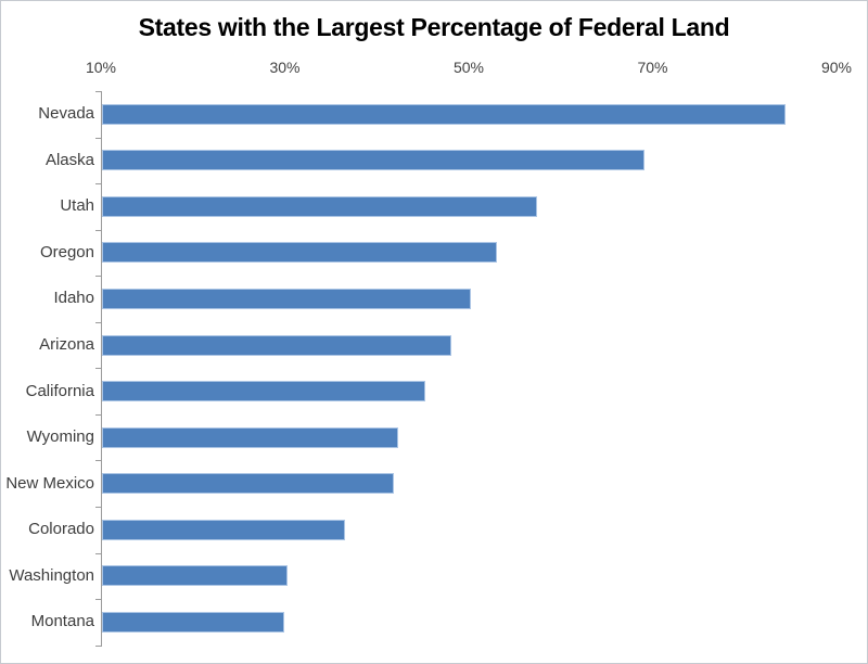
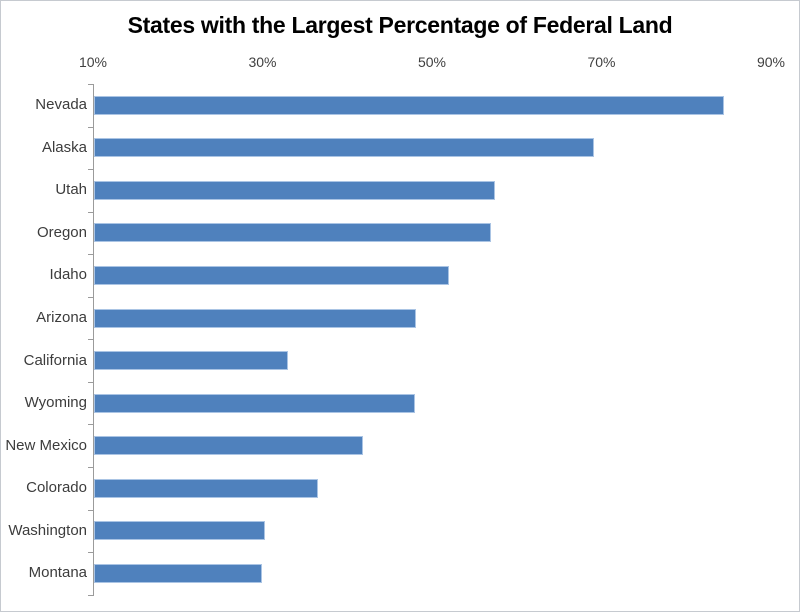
Oregon: 53% -> 57%
Idaho: 50% -> 52%
California: 45% -> 33%
Wyoming: 42% -> 48%
